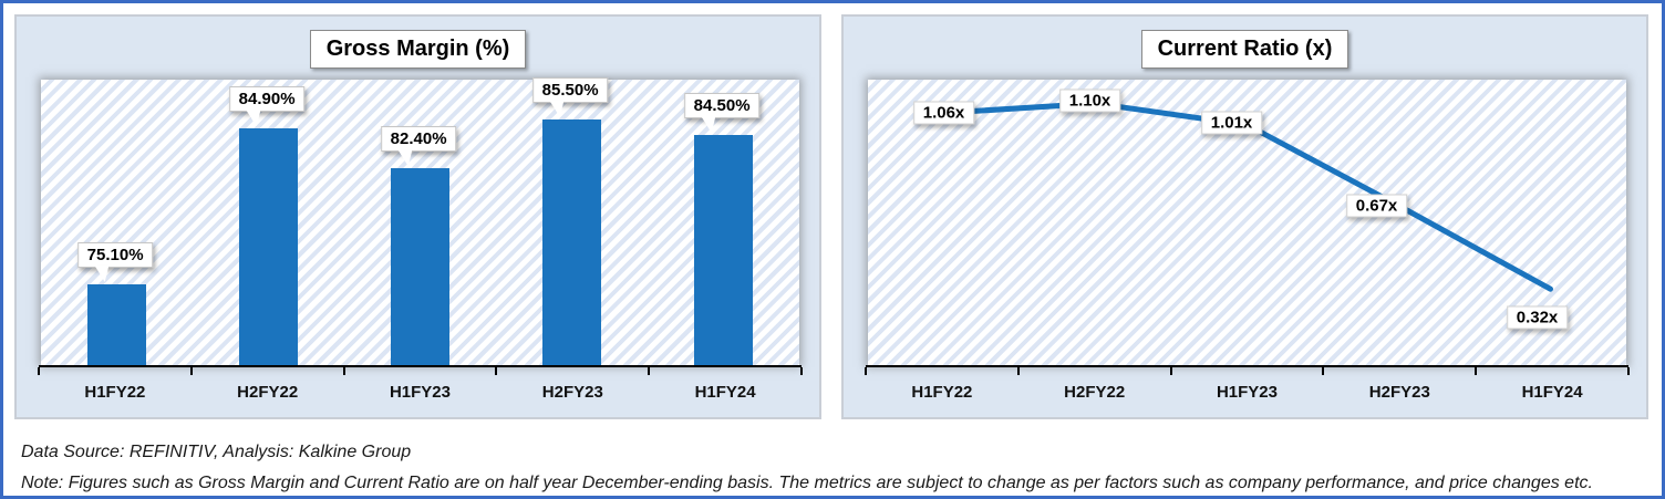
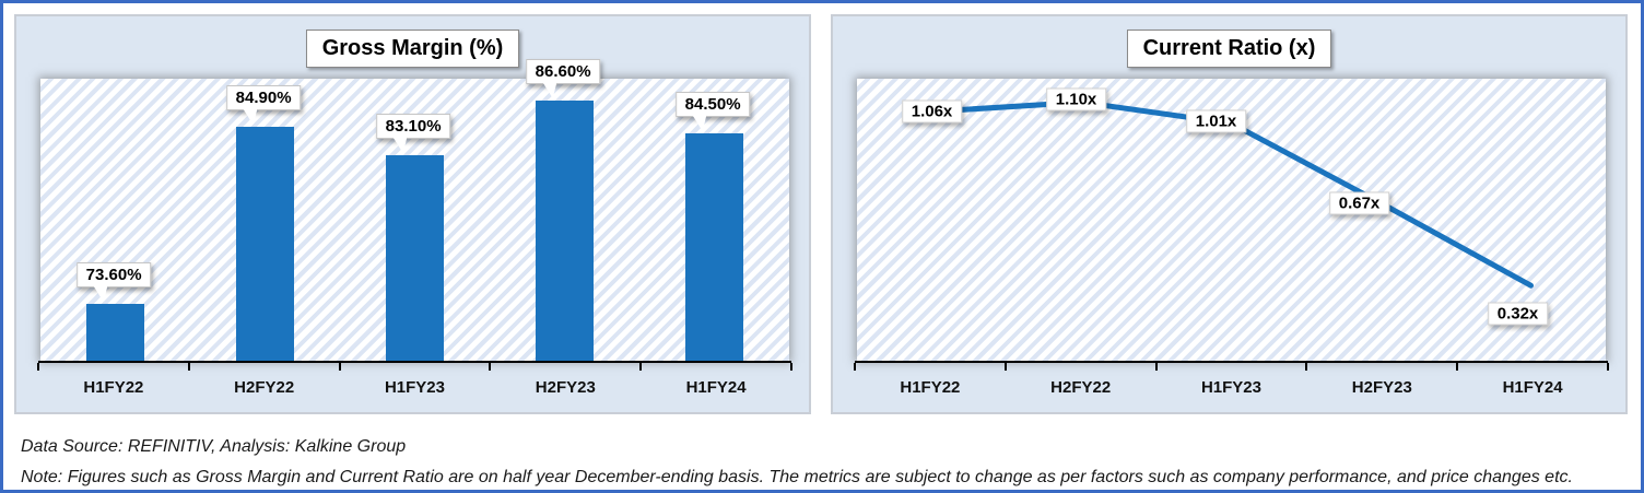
Gross Margin (%)/H1FY22: 75.10% -> 73.60%
Gross Margin (%)/H1FY23: 82.40% -> 83.10%
Gross Margin (%)/H2FY23: 85.50% -> 86.60%
